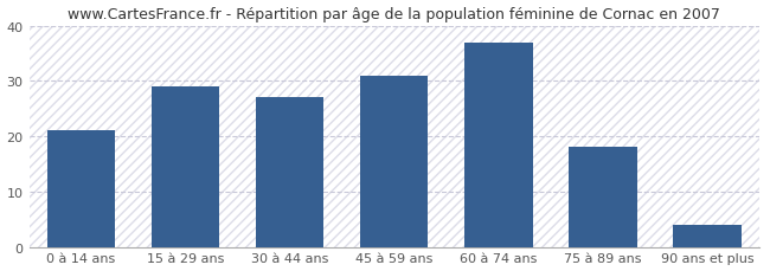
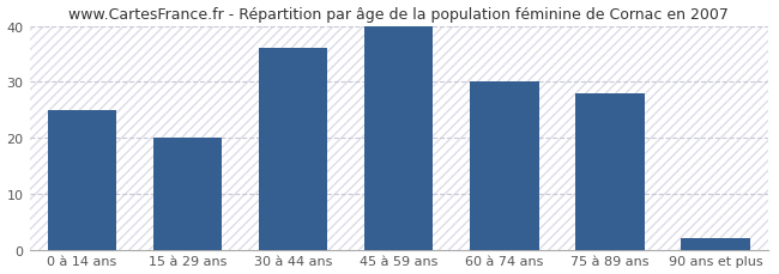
0 à 14 ans: 21 -> 25
15 à 29 ans: 29 -> 20
30 à 44 ans: 27 -> 36
45 à 59 ans: 31 -> 40
60 à 74 ans: 37 -> 30
75 à 89 ans: 18 -> 28
90 ans et plus: 4 -> 2
